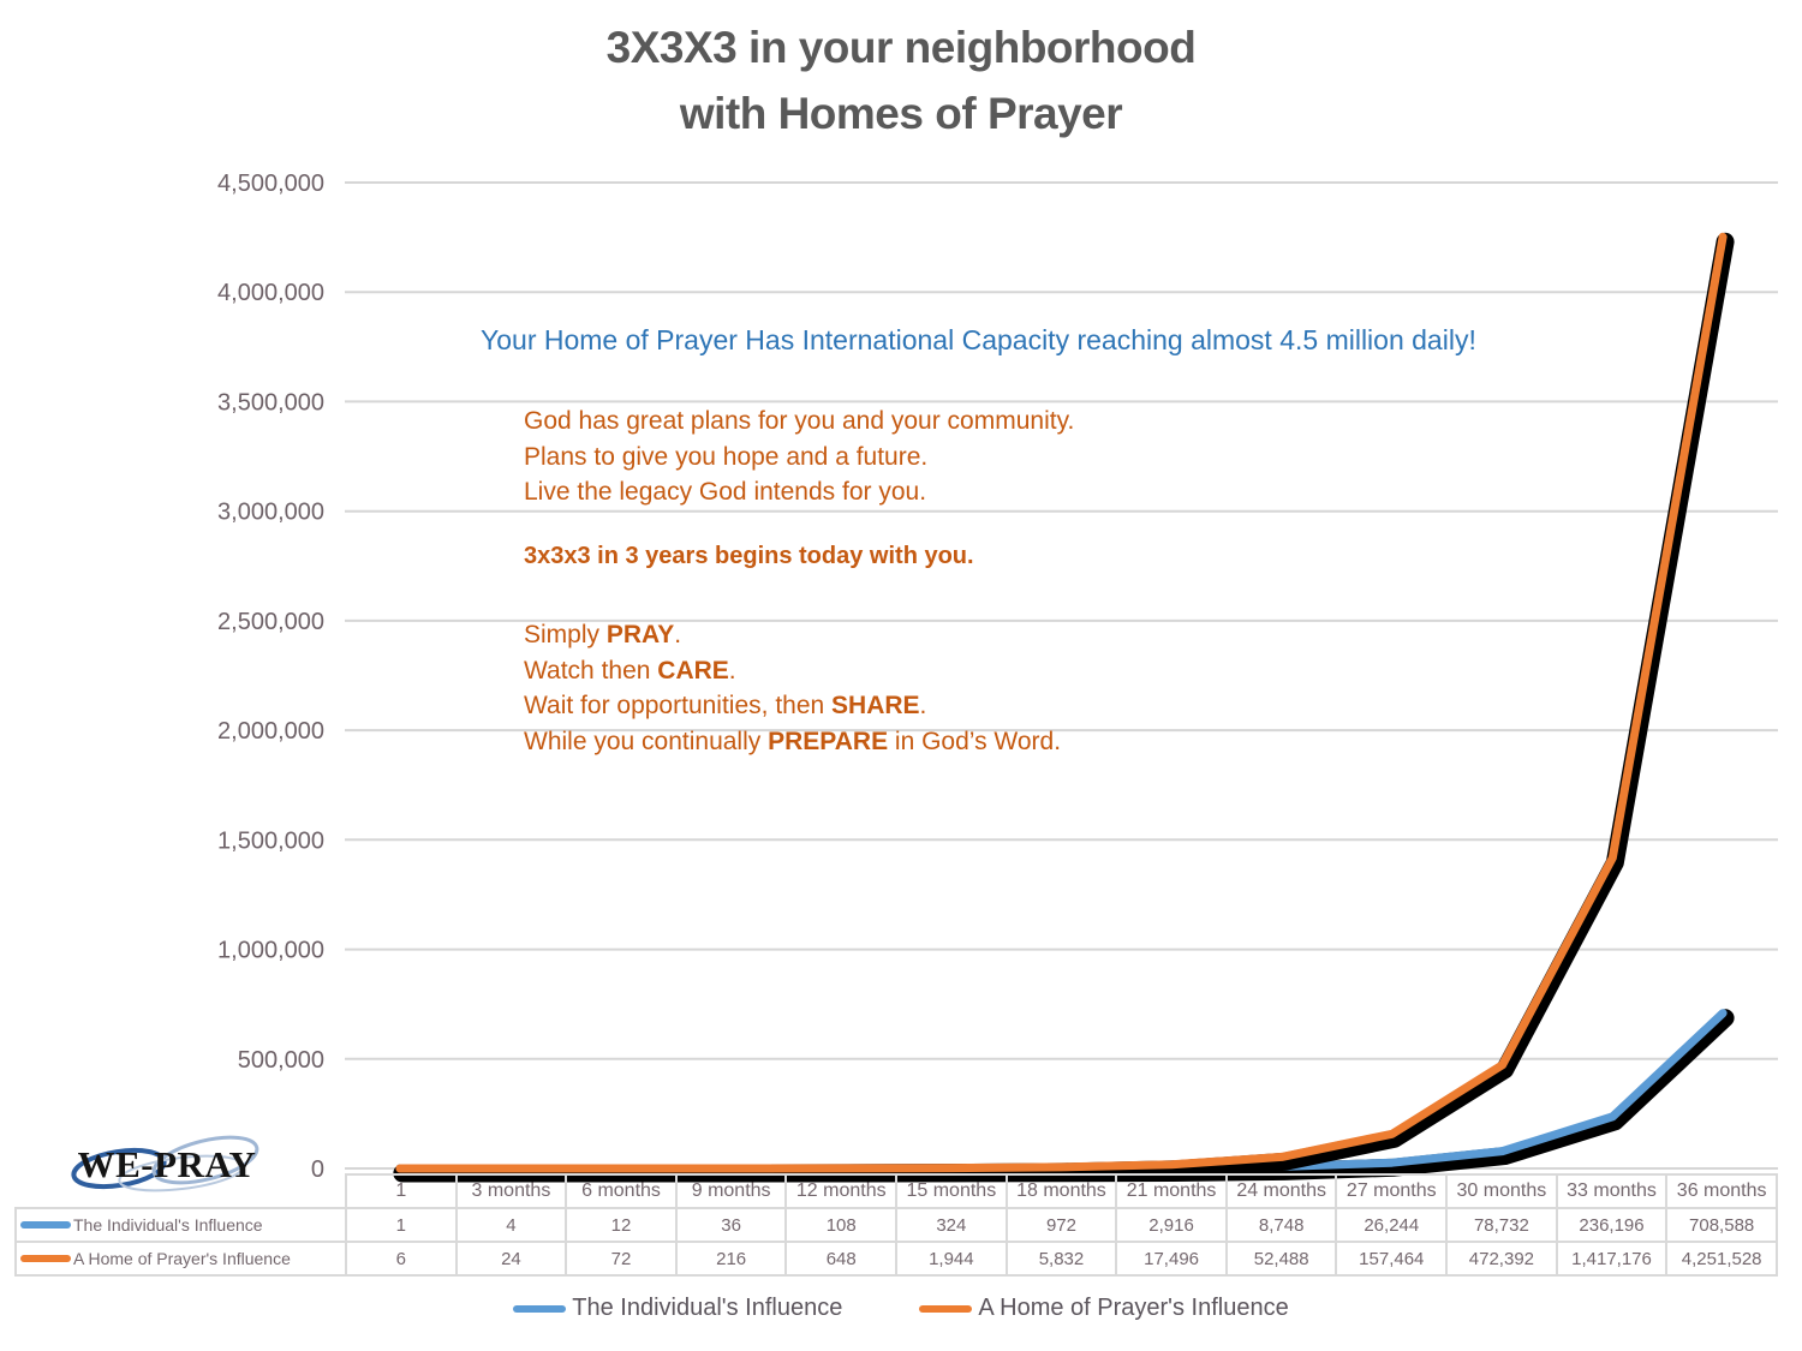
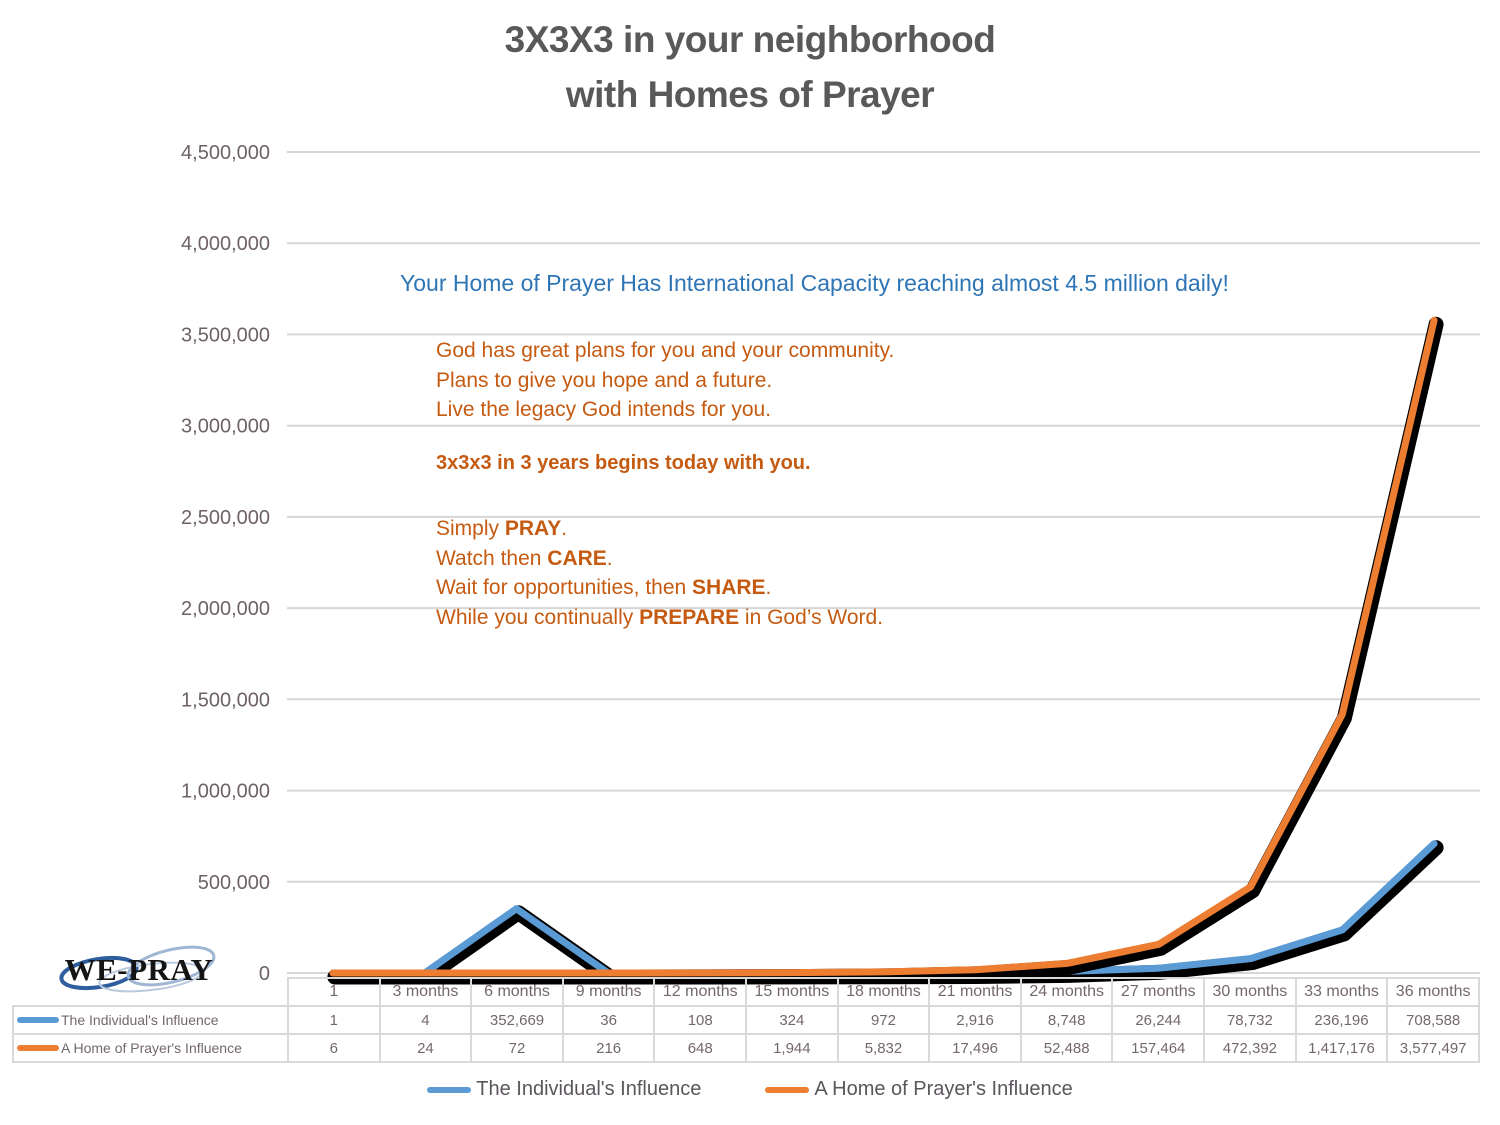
The Individual's Influence/6 months: 12 -> 352,669
A Home of Prayer's Influence/36 months: 4,251,528 -> 3,577,497
